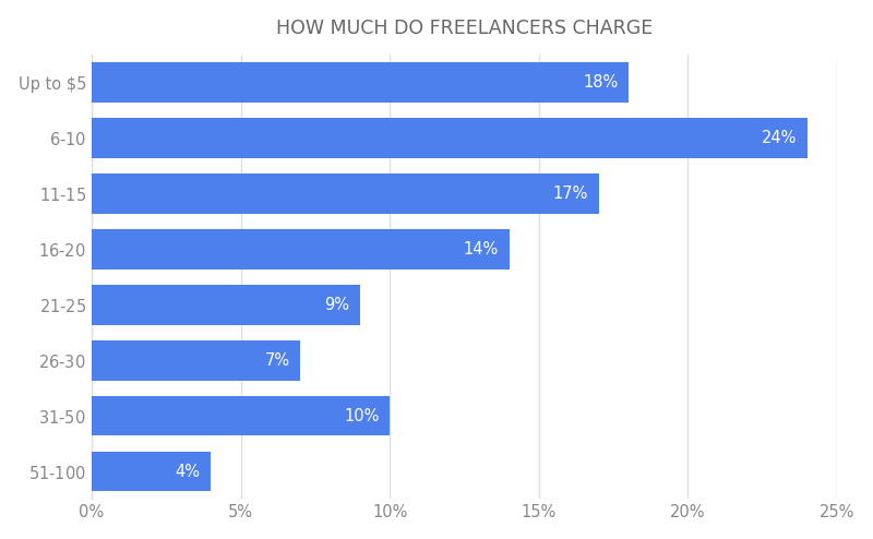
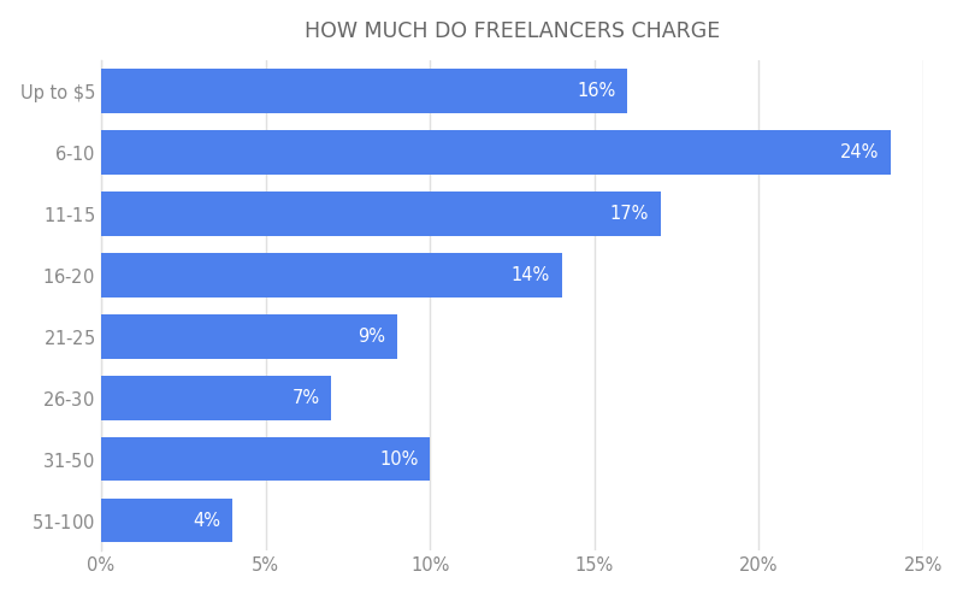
Up to $5: 18% -> 16%
